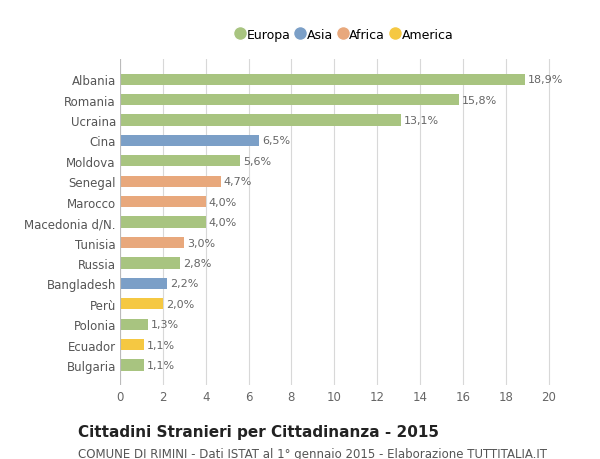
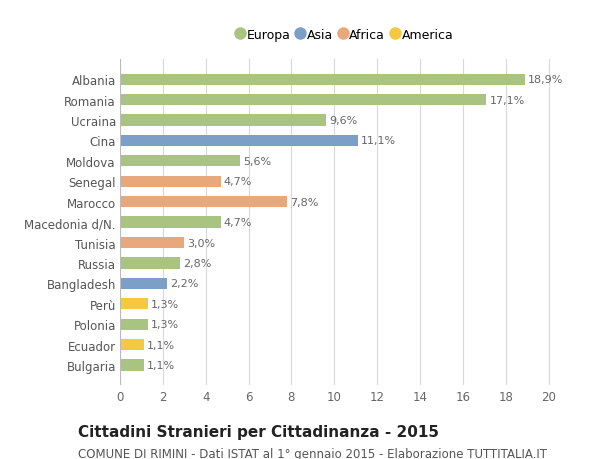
Romania: 15,8% -> 17,1%
Ucraina: 13,1% -> 9,6%
Cina: 6,5% -> 11,1%
Marocco: 4,0% -> 7,8%
Macedonia d/N.: 4,0% -> 4,7%
Perù: 2,0% -> 1,3%
